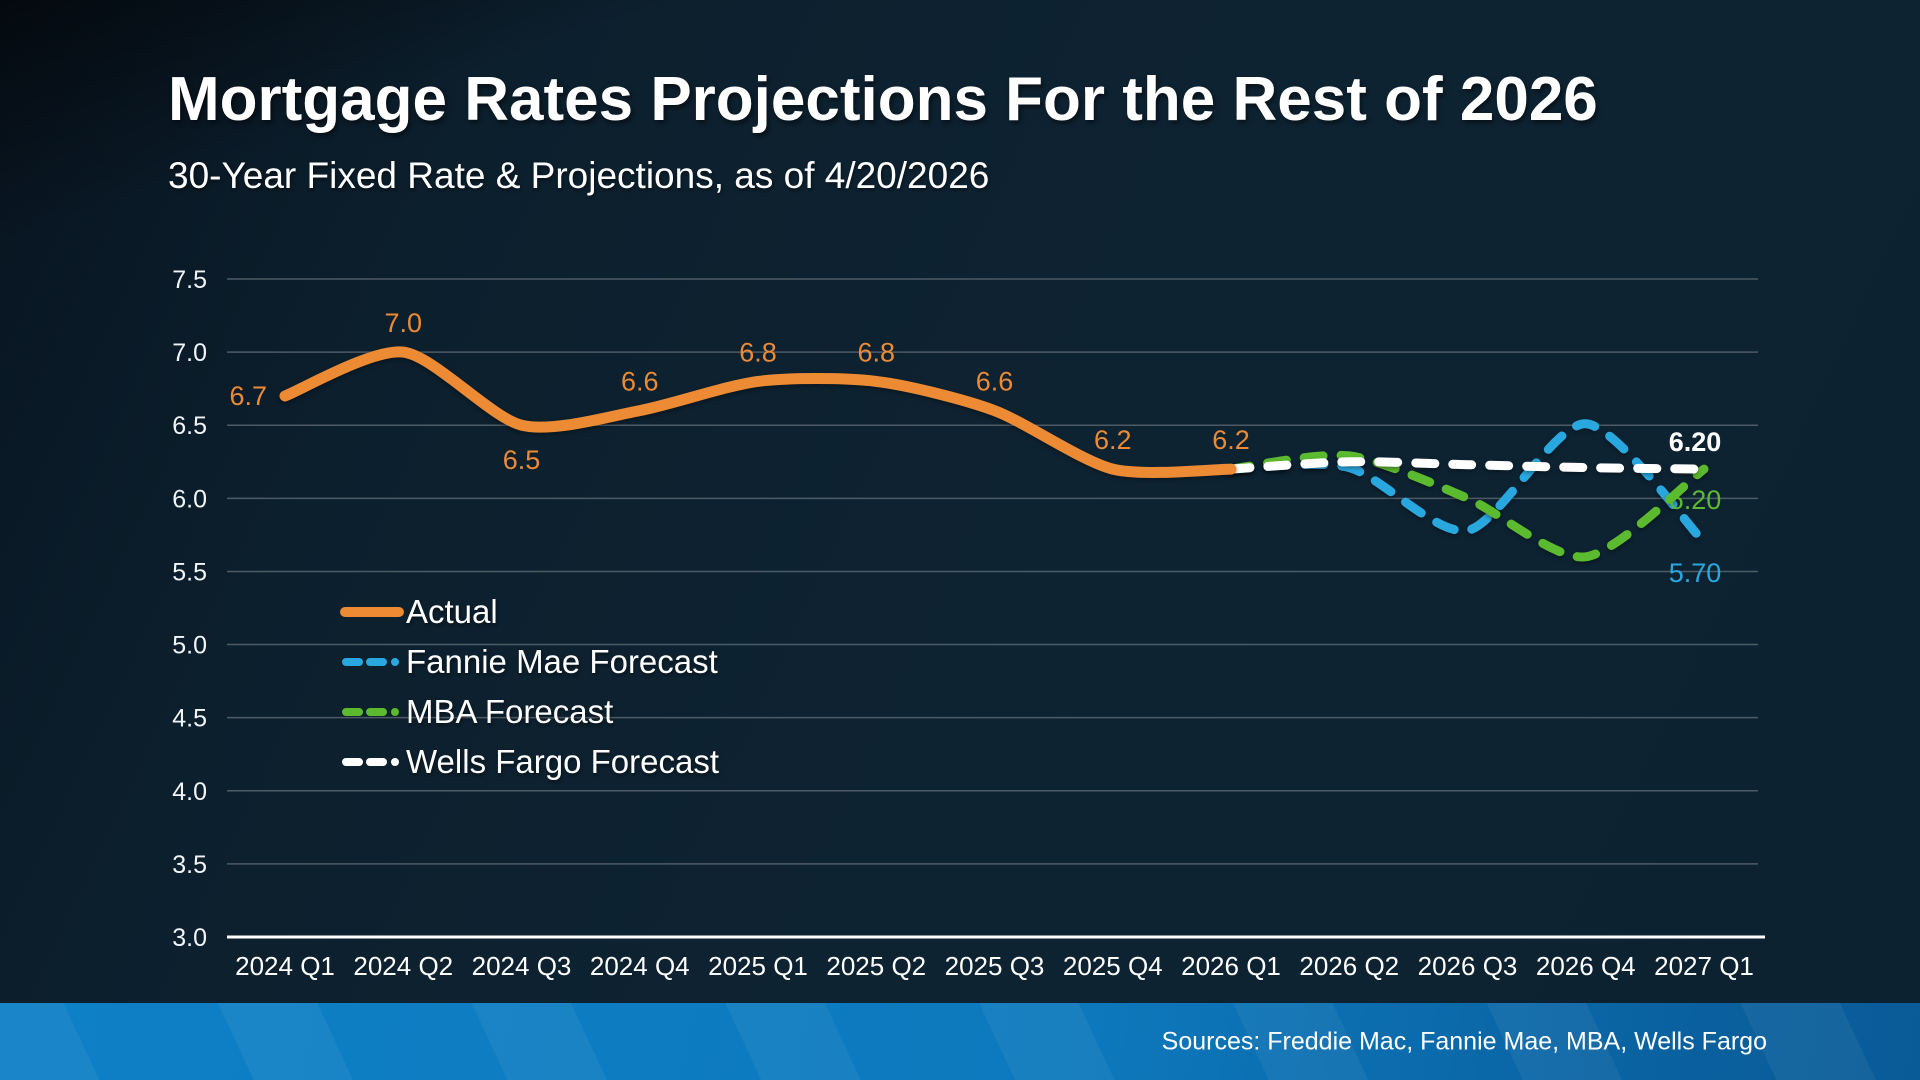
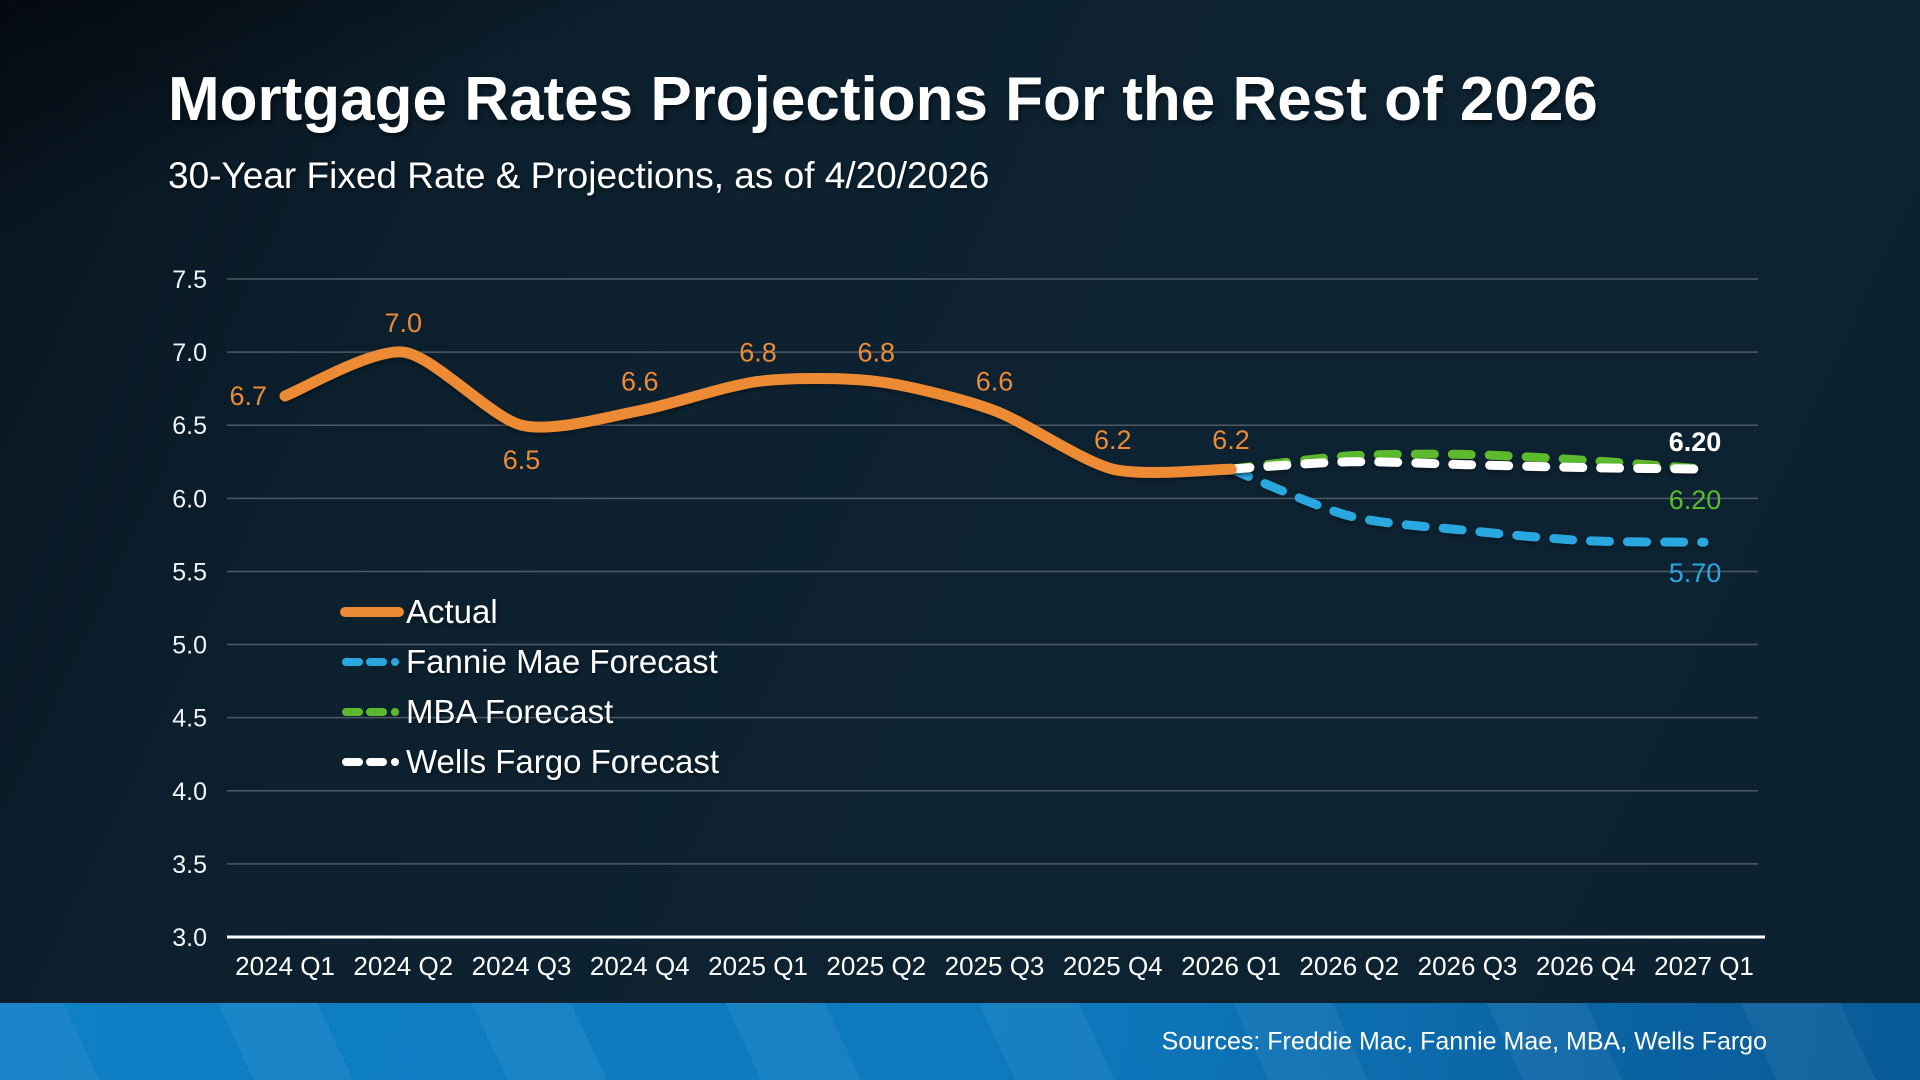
Fannie Mae Forecast/2026 Q2: 6.21 -> 5.88
MBA Forecast/2026 Q3: 6.00 -> 6.30
Fannie Mae Forecast/2026 Q4: 6.51 -> 5.71
MBA Forecast/2026 Q4: 5.60 -> 6.26
